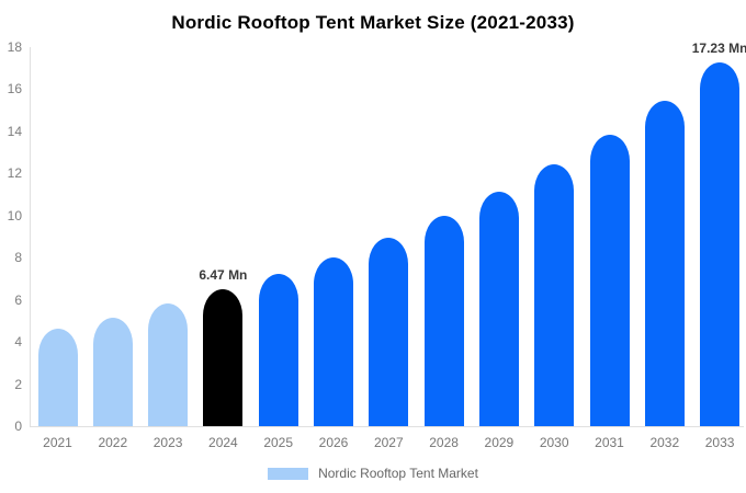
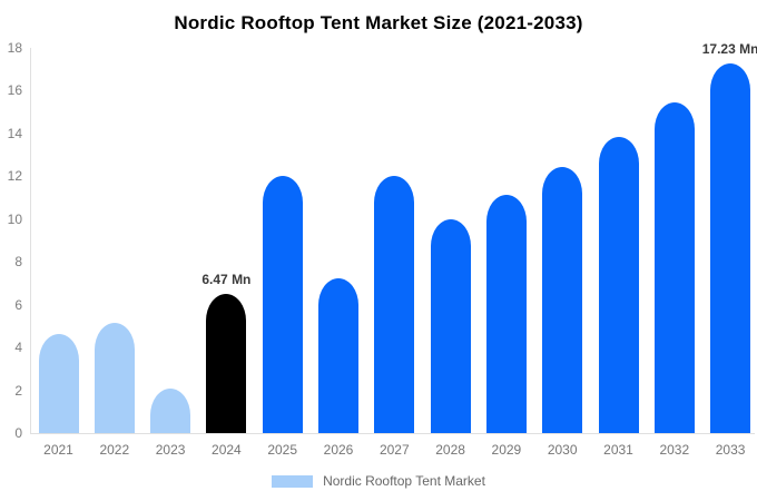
2023: 5.8 -> 2.1
2025: 7.2 -> 12.0
2026: 8.0 -> 7.2
2027: 8.9 -> 12.0
